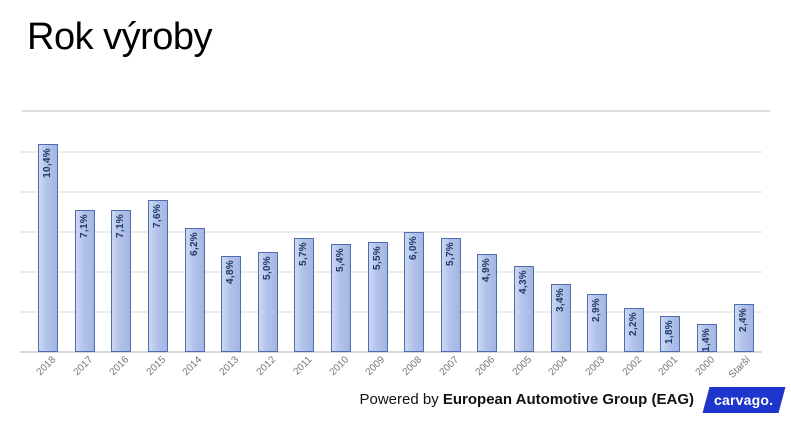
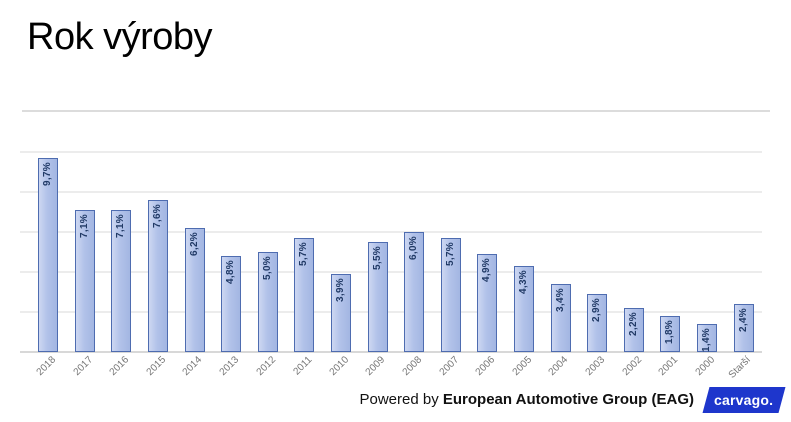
2018: 10,4% -> 9,7%
2010: 5,4% -> 3,9%
